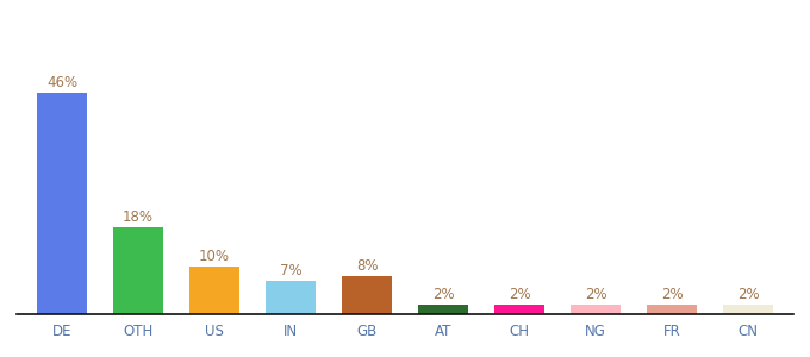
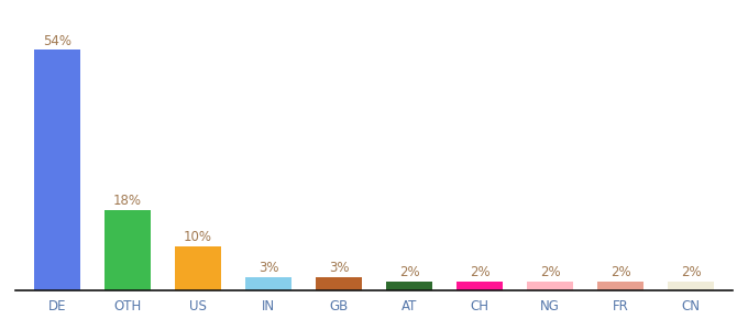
DE: 46% -> 54%
IN: 7% -> 3%
GB: 8% -> 3%
